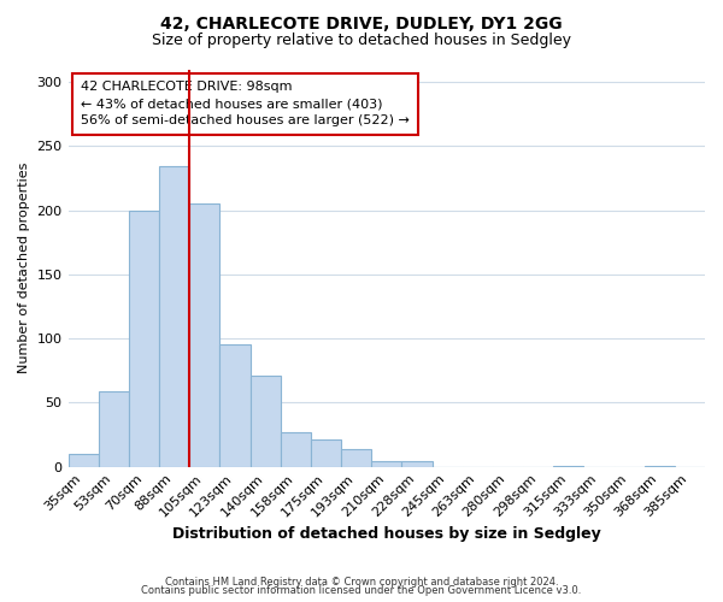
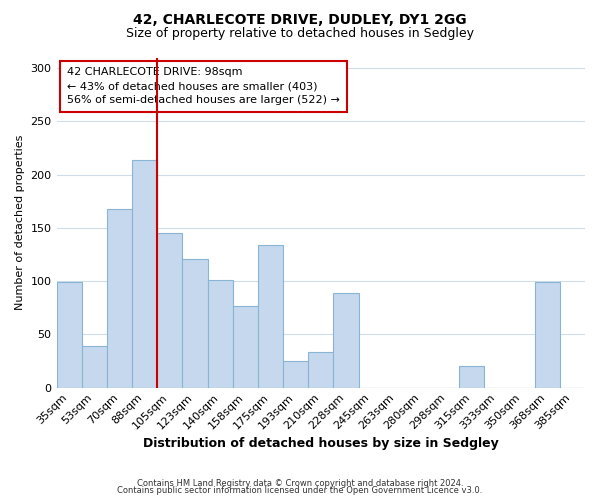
35sqm: 10 -> 99
53sqm: 59 -> 39
70sqm: 200 -> 168
88sqm: 234 -> 214
105sqm: 205 -> 145
123sqm: 95 -> 121
140sqm: 71 -> 101
158sqm: 27 -> 77
175sqm: 21 -> 134
193sqm: 14 -> 25
210sqm: 4 -> 33
228sqm: 4 -> 89
315sqm: 1 -> 20
368sqm: 1 -> 99
